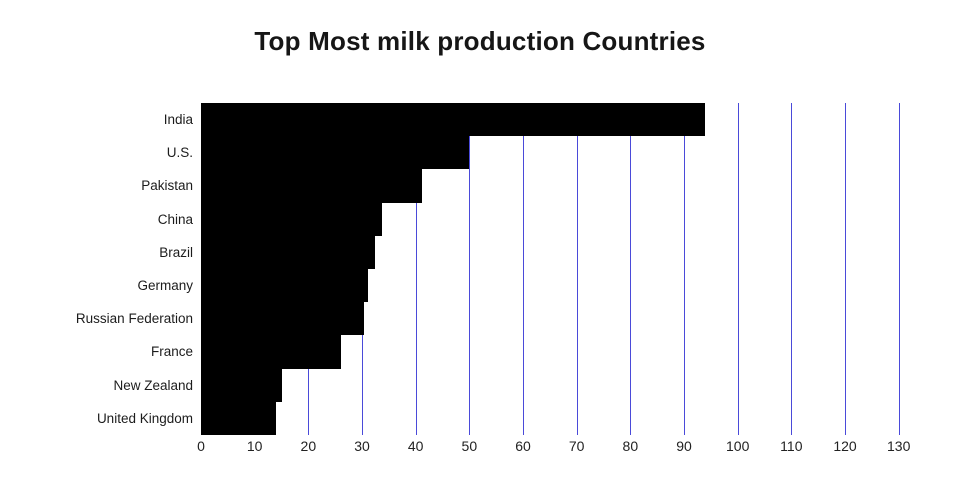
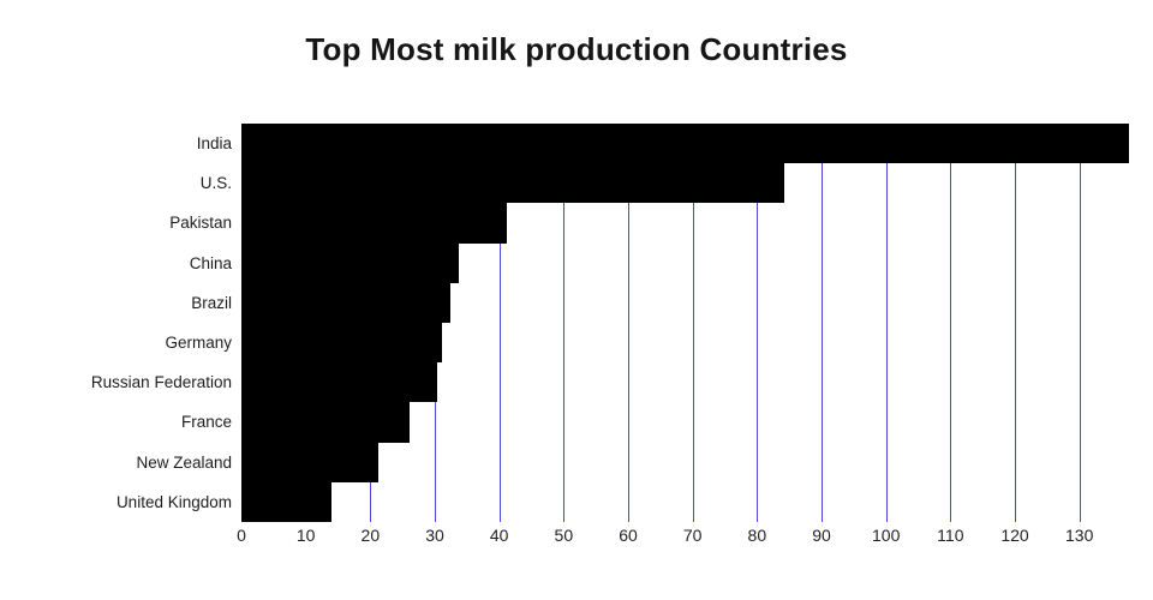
India: 94 -> 138
U.S.: 50 -> 84
New Zealand: 15 -> 21
